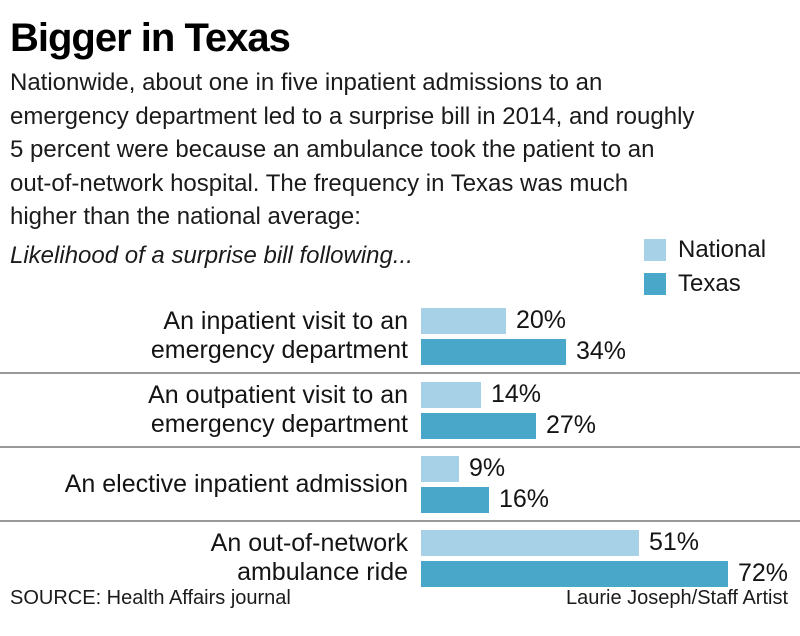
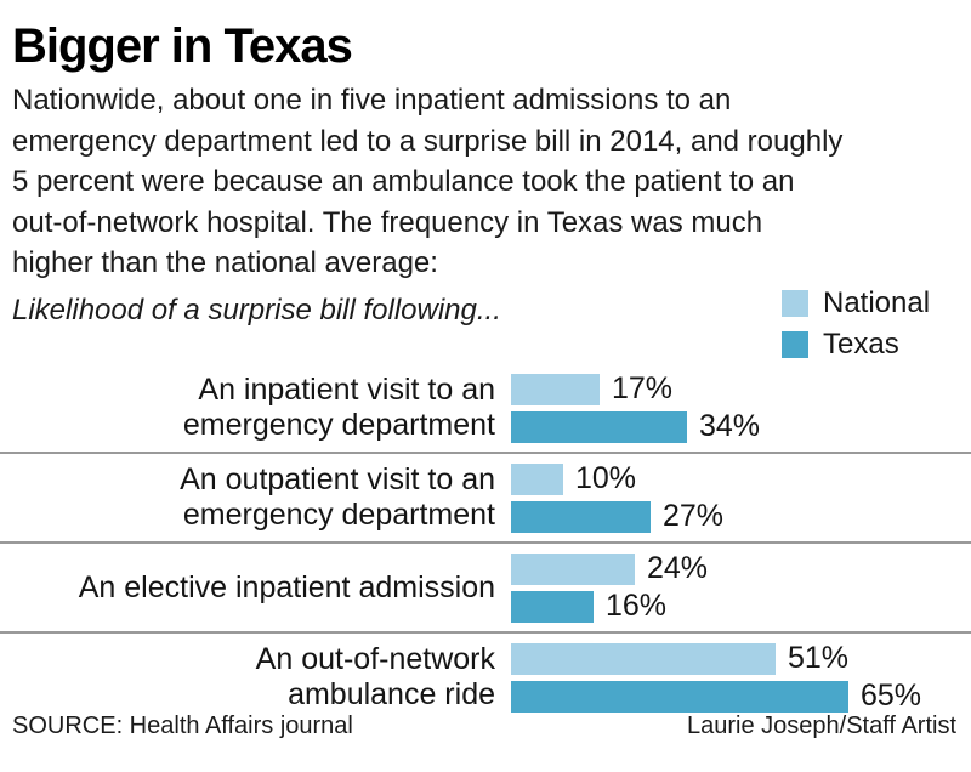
National/An inpatient visit to an emergency department: 20% -> 17%
National/An outpatient visit to an emergency department: 14% -> 10%
National/An elective inpatient admission: 9% -> 24%
Texas/An out-of-network ambulance ride: 72% -> 65%
